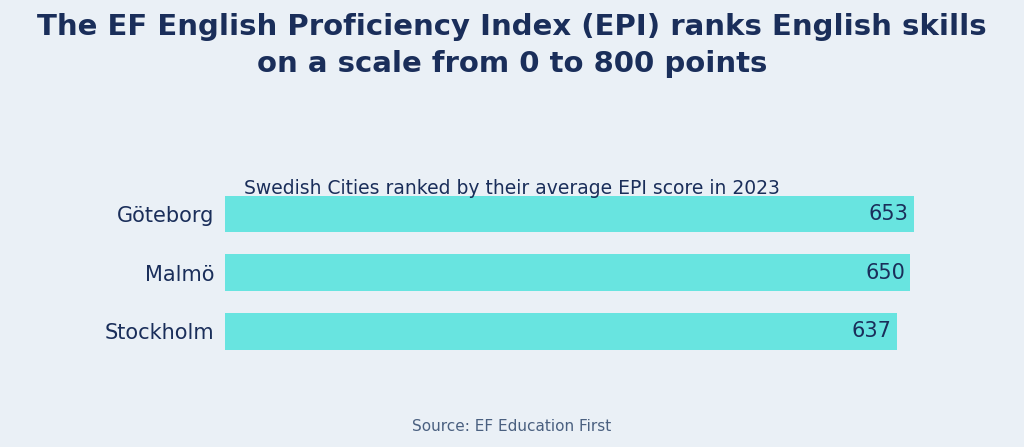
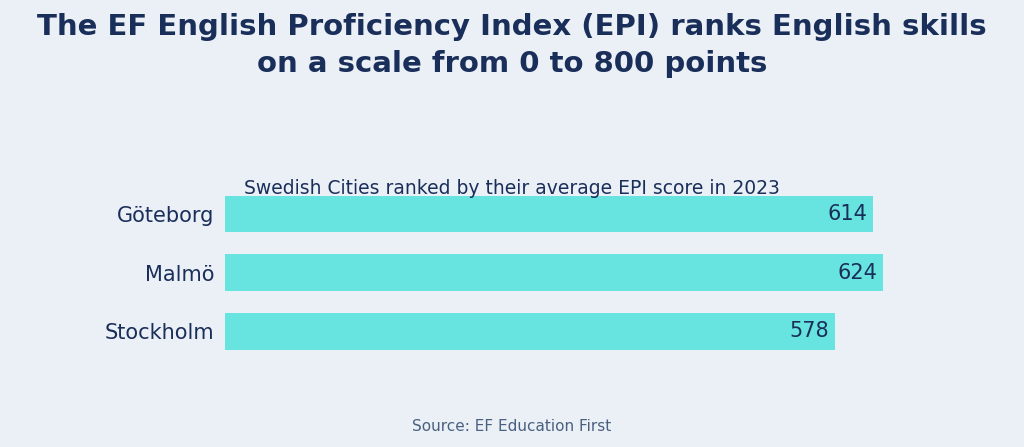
Göteborg: 653 -> 614
Malmö: 650 -> 624
Stockholm: 637 -> 578
